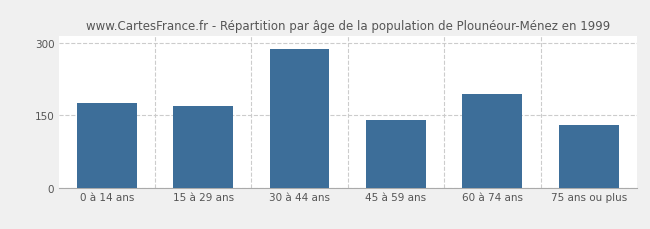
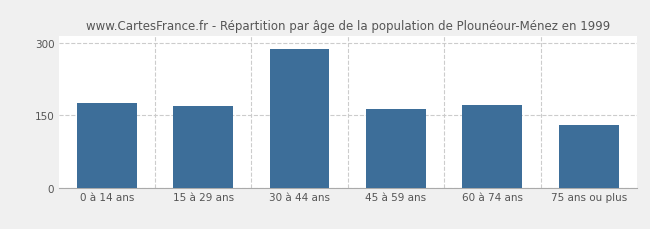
45 à 59 ans: 140 -> 163
60 à 74 ans: 195 -> 172
